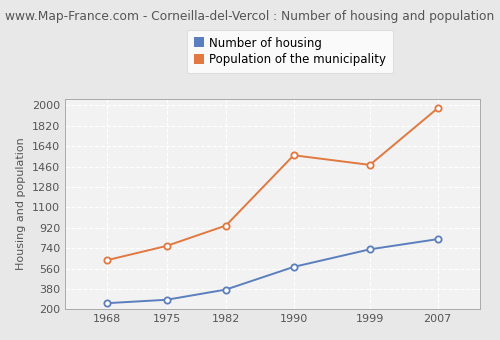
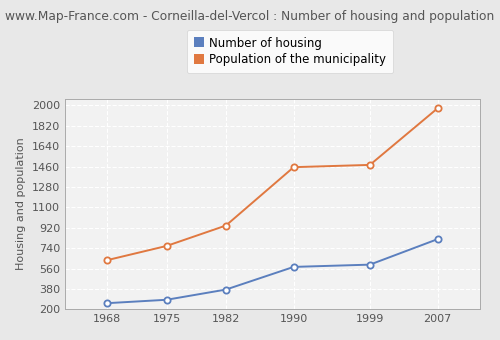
Population of the municipality/1990: 1560 -> 1460
Number of housing/1999: 730 -> 600
